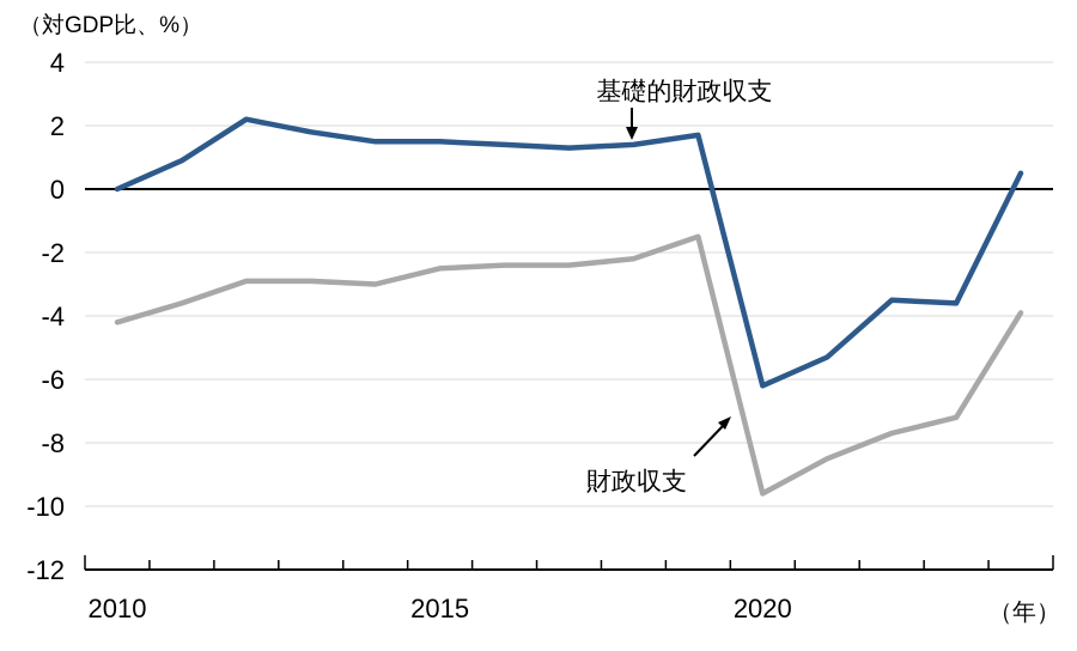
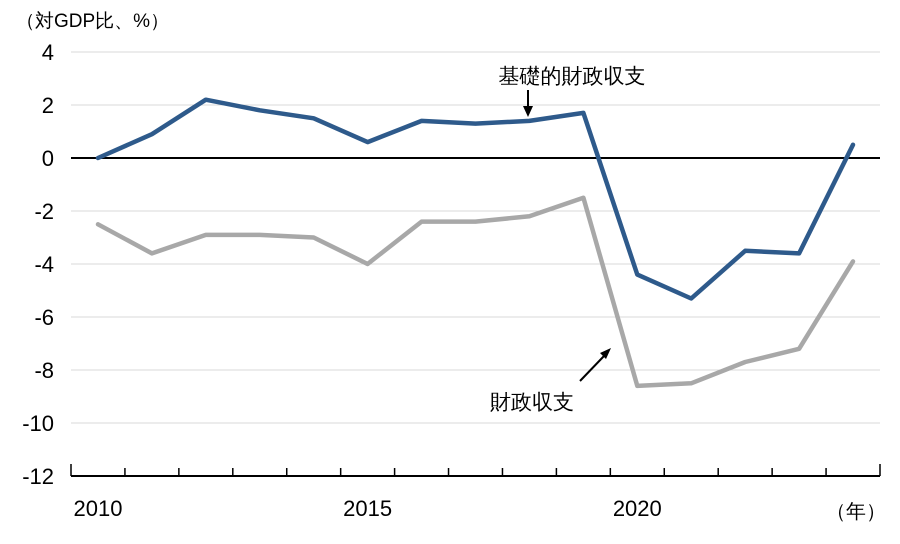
財政収支/2010: -4.2 -> -2.5
基礎的財政収支/2015: 1.5 -> 0.6
財政収支/2015: -2.5 -> -4.0
基礎的財政収支/2020: -6.2 -> -4.4
財政収支/2020: -9.6 -> -8.6
